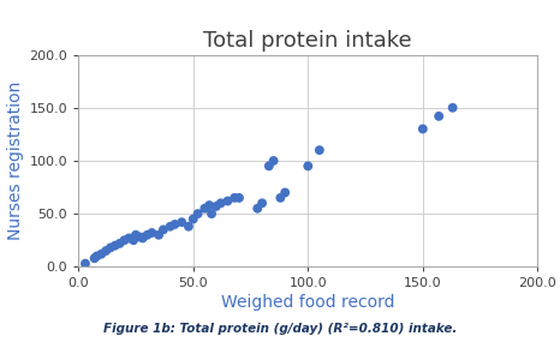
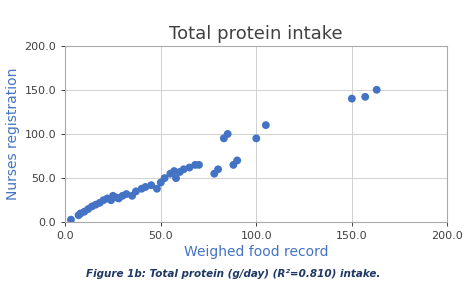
150.0: 130 -> 140
